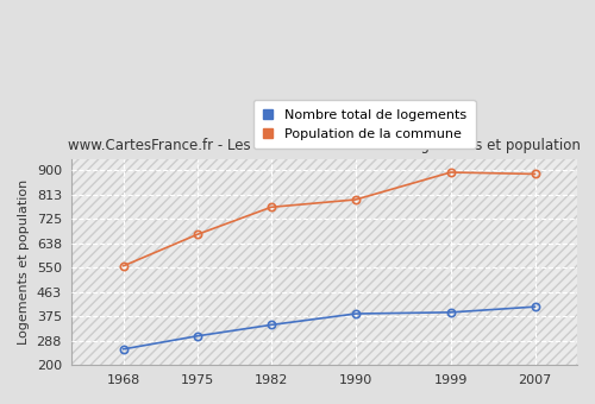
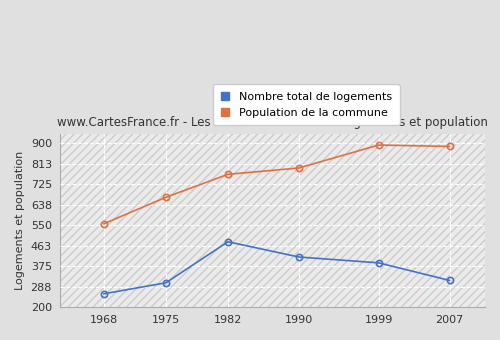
Nombre total de logements/1982: 345 -> 480
Nombre total de logements/1990: 385 -> 415
Nombre total de logements/2007: 410 -> 315
